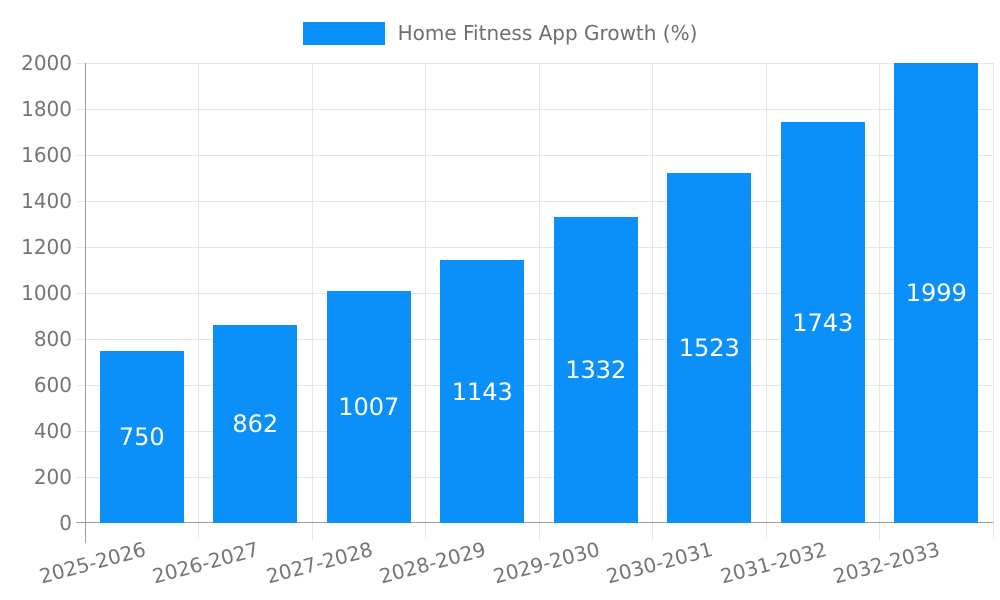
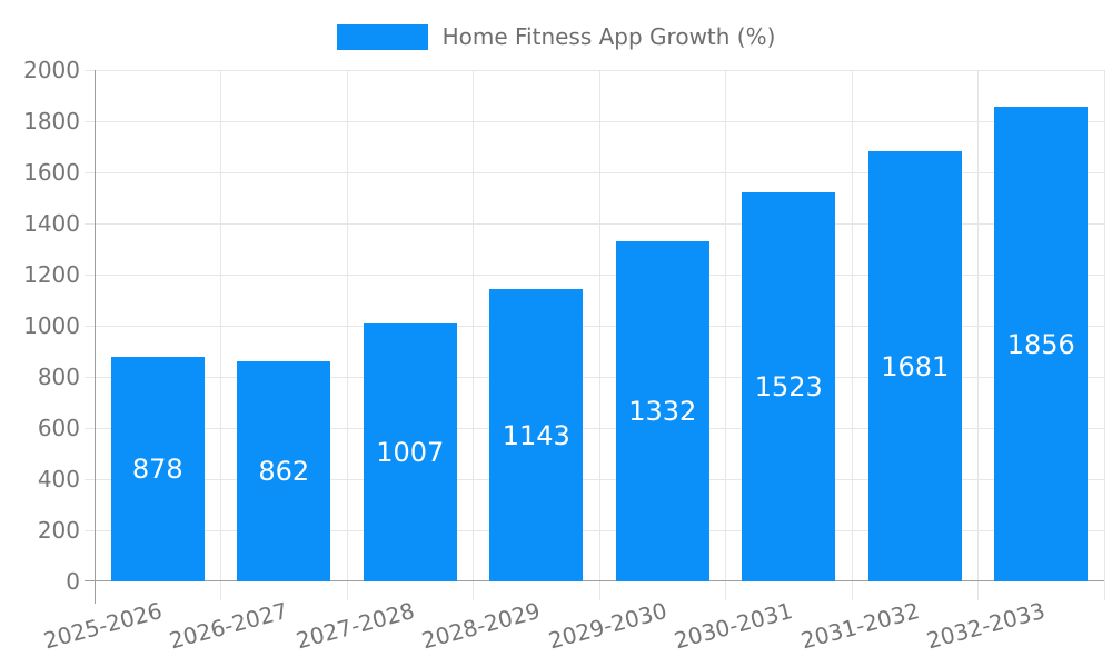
2025-2026: 750 -> 878
2031-2032: 1743 -> 1681
2032-2033: 1999 -> 1856
